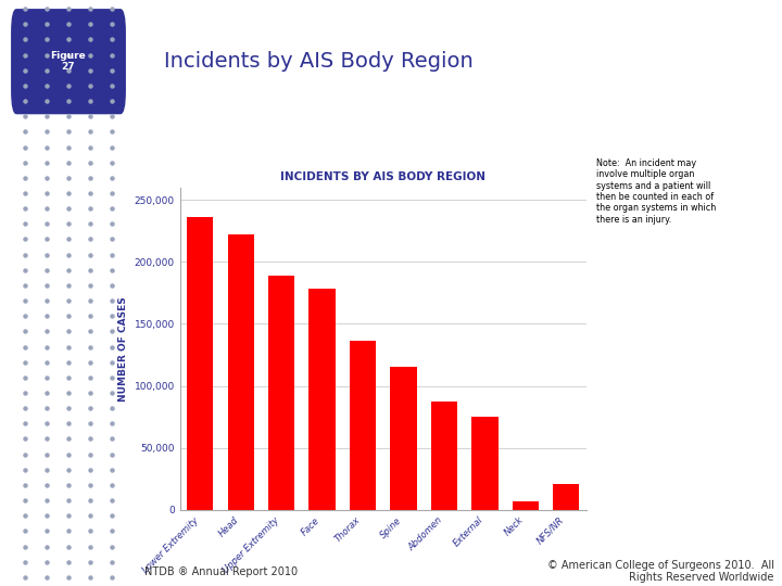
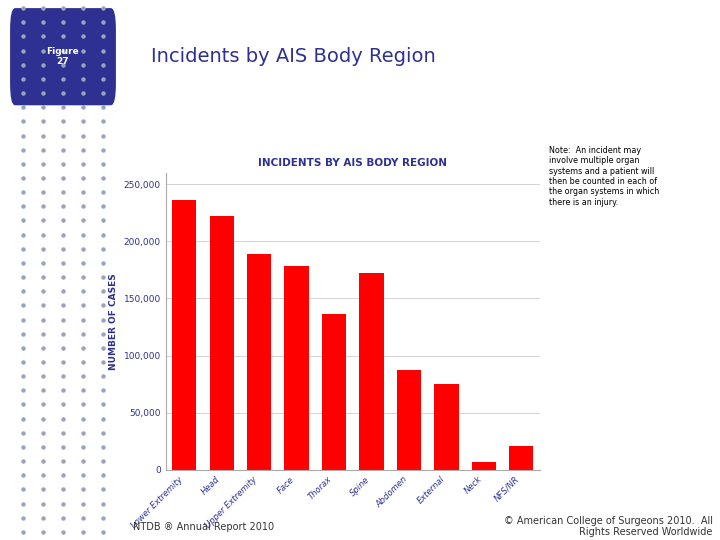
Spine: 115,000 -> 172,000
